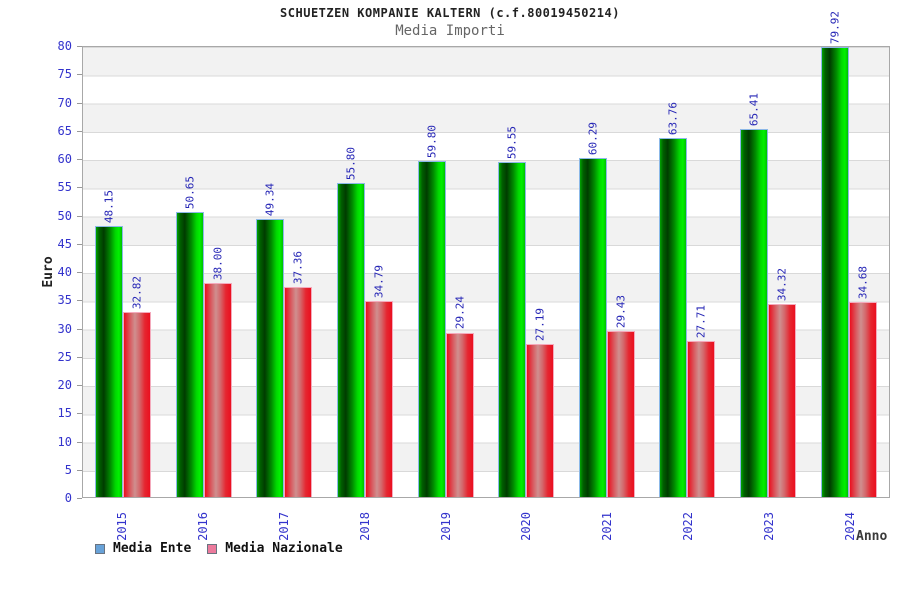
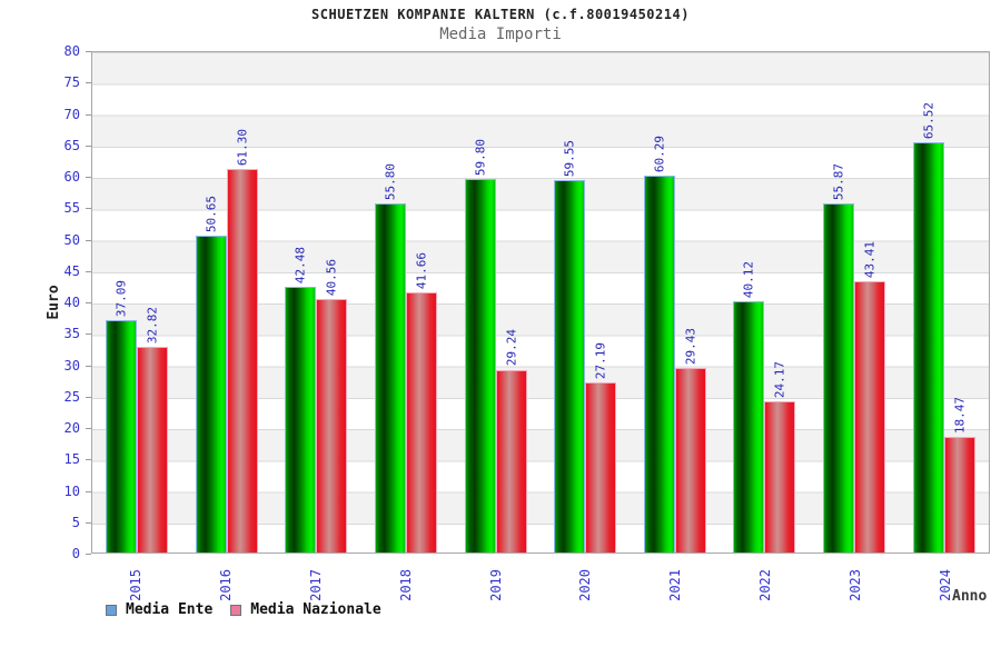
Media Ente/2015: 48.15 -> 37.09
Media Nazionale/2016: 38.00 -> 61.30
Media Ente/2017: 49.34 -> 42.48
Media Nazionale/2017: 37.36 -> 40.56
Media Nazionale/2018: 34.79 -> 41.66
Media Ente/2022: 63.76 -> 40.12
Media Nazionale/2022: 27.71 -> 24.17
Media Ente/2023: 65.41 -> 55.87
Media Nazionale/2023: 34.32 -> 43.41
Media Ente/2024: 79.92 -> 65.52
Media Nazionale/2024: 34.68 -> 18.47
